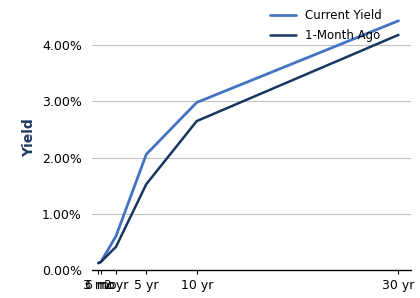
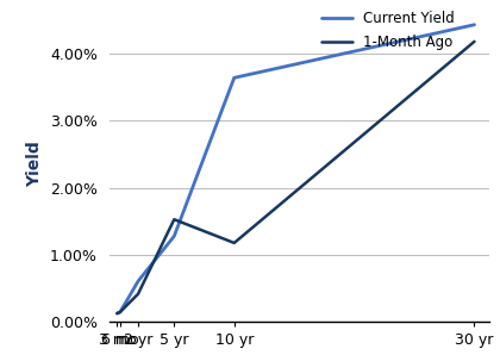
Current Yield/5 yr: 2.06% -> 1.28%
Current Yield/10 yr: 2.98% -> 3.64%
1-Month Ago/10 yr: 2.65% -> 1.18%
